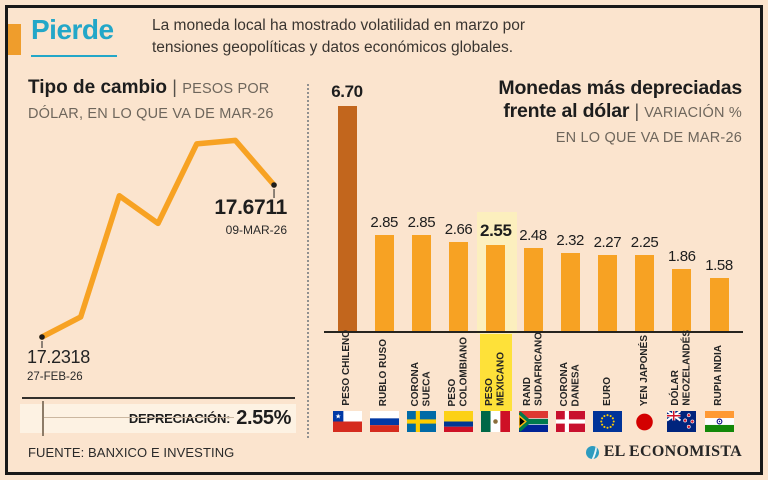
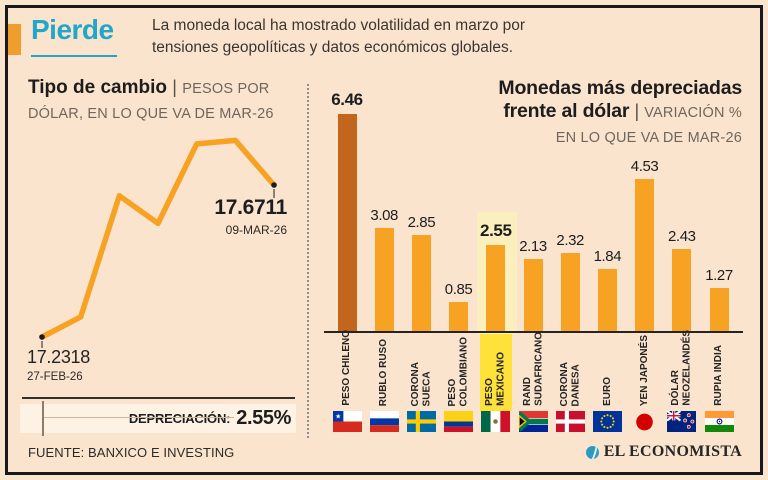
Monedas más depreciadas frente al dólar/PESO CHILENO: 6.70 -> 6.46
Monedas más depreciadas frente al dólar/RUBLO RUSO: 2.85 -> 3.08
Monedas más depreciadas frente al dólar/PESO COLOMBIANO: 2.66 -> 0.85
Monedas más depreciadas frente al dólar/RAND SUDAFRICANO: 2.48 -> 2.13
Monedas más depreciadas frente al dólar/EURO: 2.27 -> 1.84
Monedas más depreciadas frente al dólar/YEN JAPONÉS: 2.25 -> 4.53
Monedas más depreciadas frente al dólar/DÓLAR NEOZELANDÉS: 1.86 -> 2.43
Monedas más depreciadas frente al dólar/RUPIA INDIA: 1.58 -> 1.27
